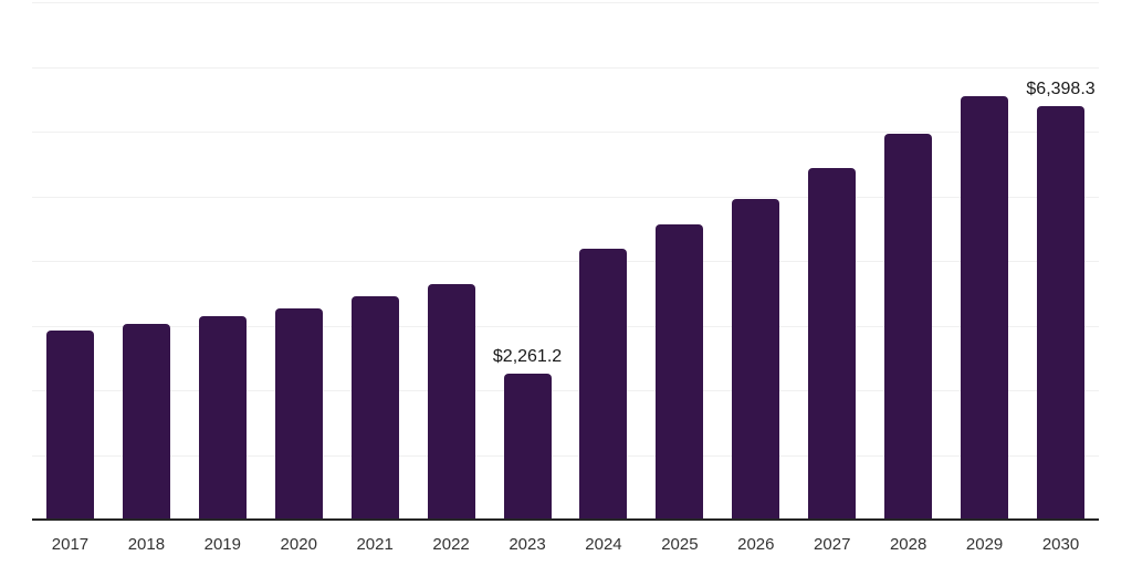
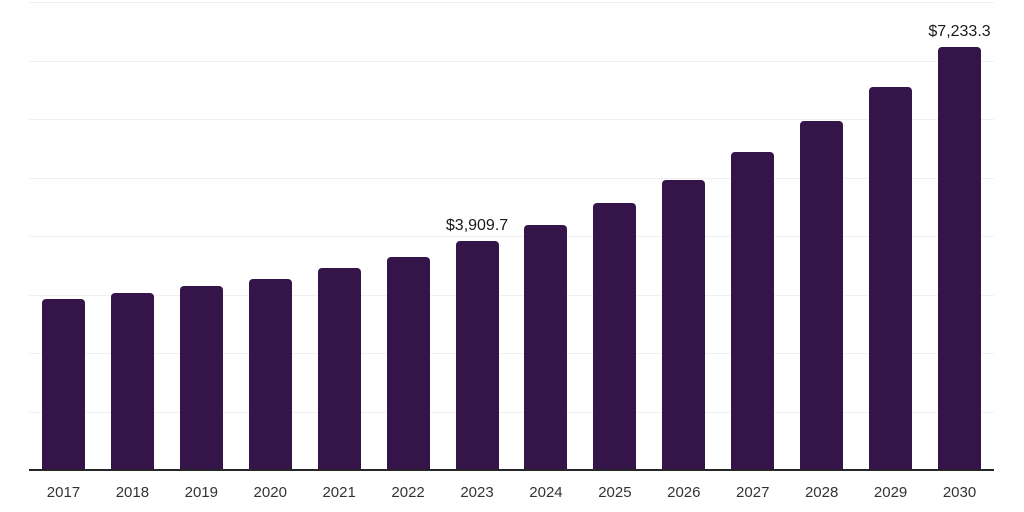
2023: $2,261.2 -> $3,909.7
2030: $6,398.3 -> $7,233.3
